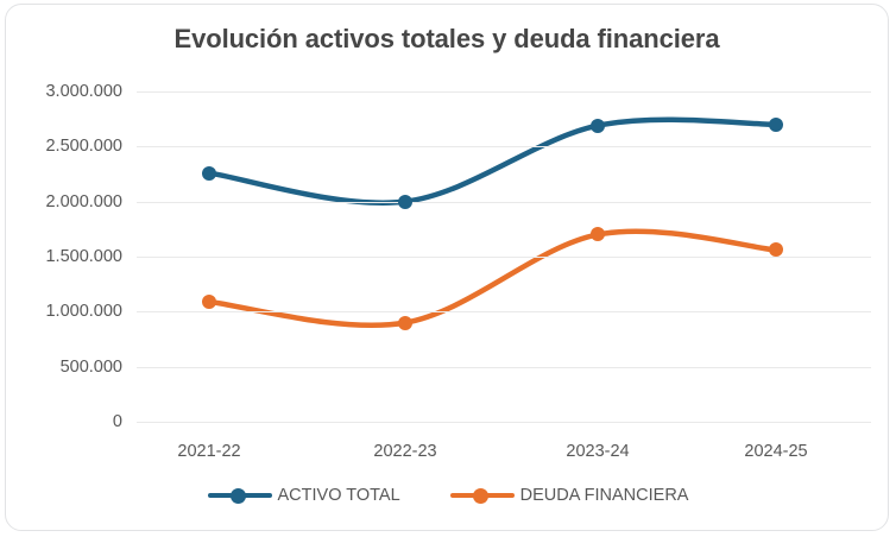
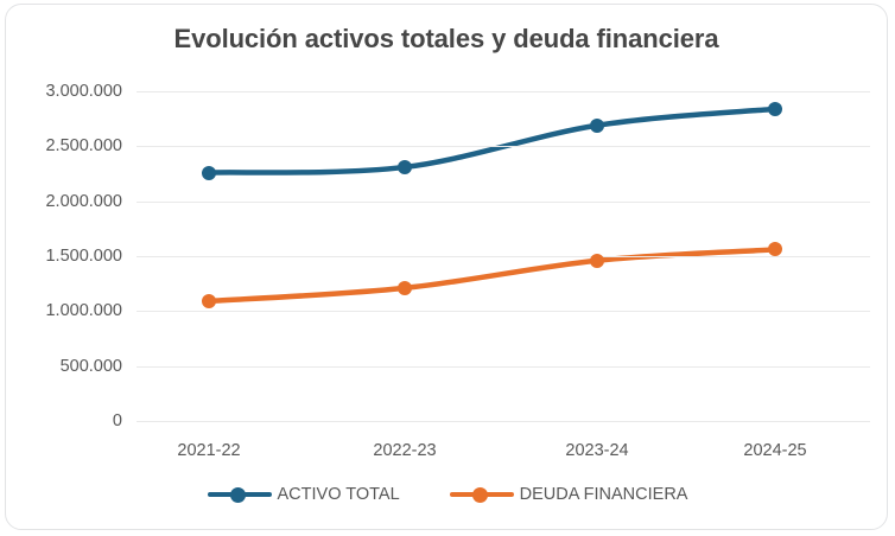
ACTIVO TOTAL/2022-23: 2000000 -> 2300000
DEUDA FINANCIERA/2022-23: 900000 -> 1200000
DEUDA FINANCIERA/2023-24: 1700000 -> 1500000
ACTIVO TOTAL/2024-25: 2700000 -> 2800000
